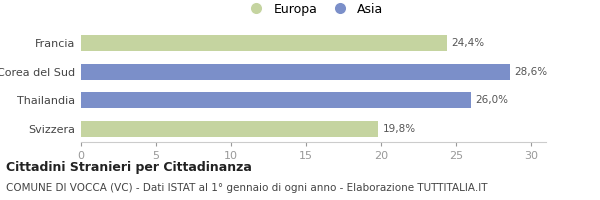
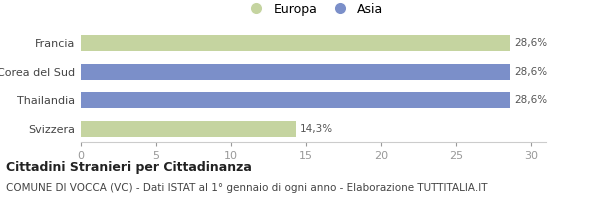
Francia: 24,4% -> 28,6%
Thailandia: 26,0% -> 28,6%
Svizzera: 19,8% -> 14,3%
